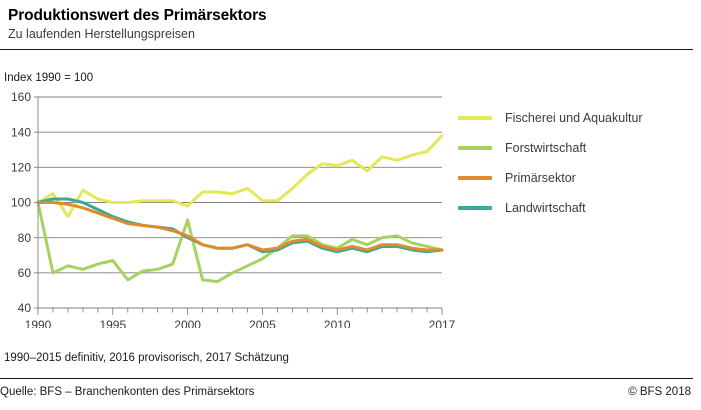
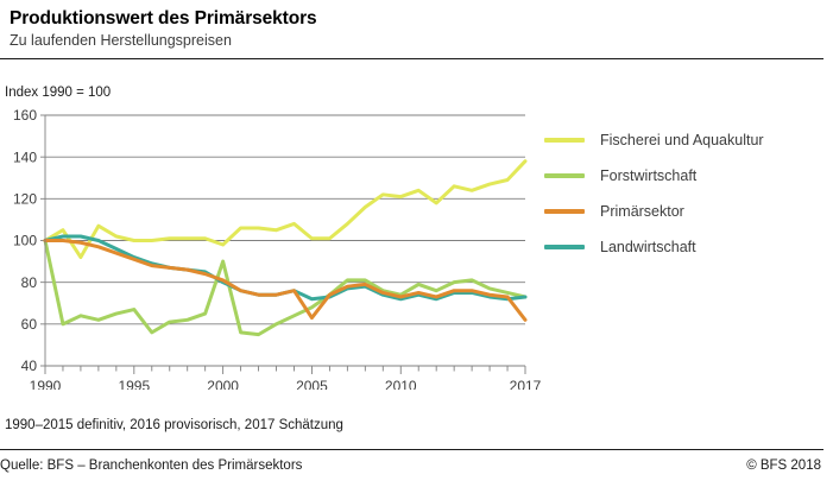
Primärsektor/2005: 73 -> 63
Primärsektor/2017: 73 -> 62
